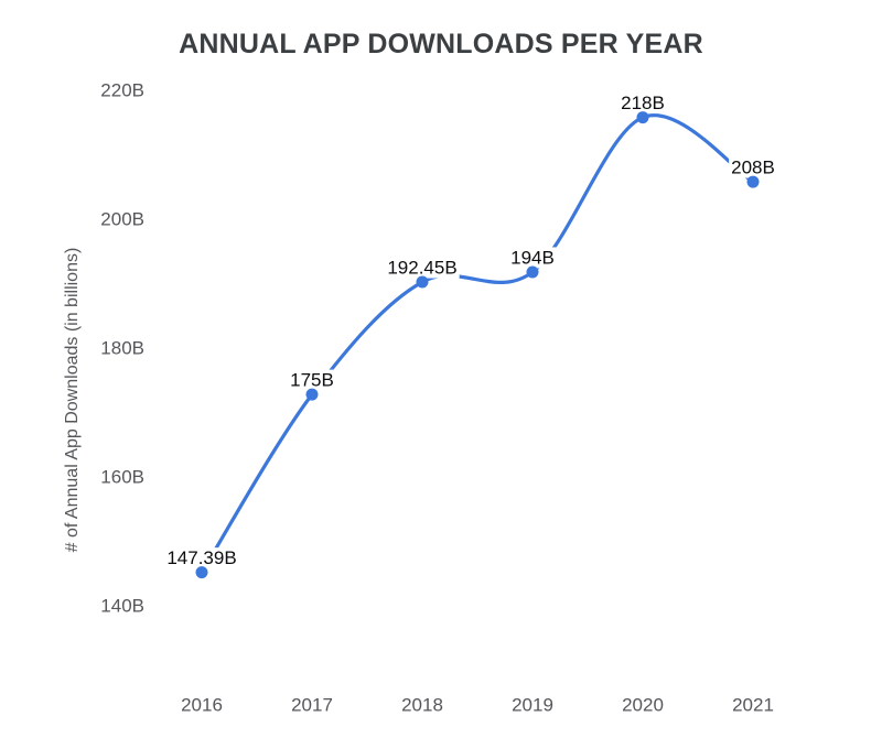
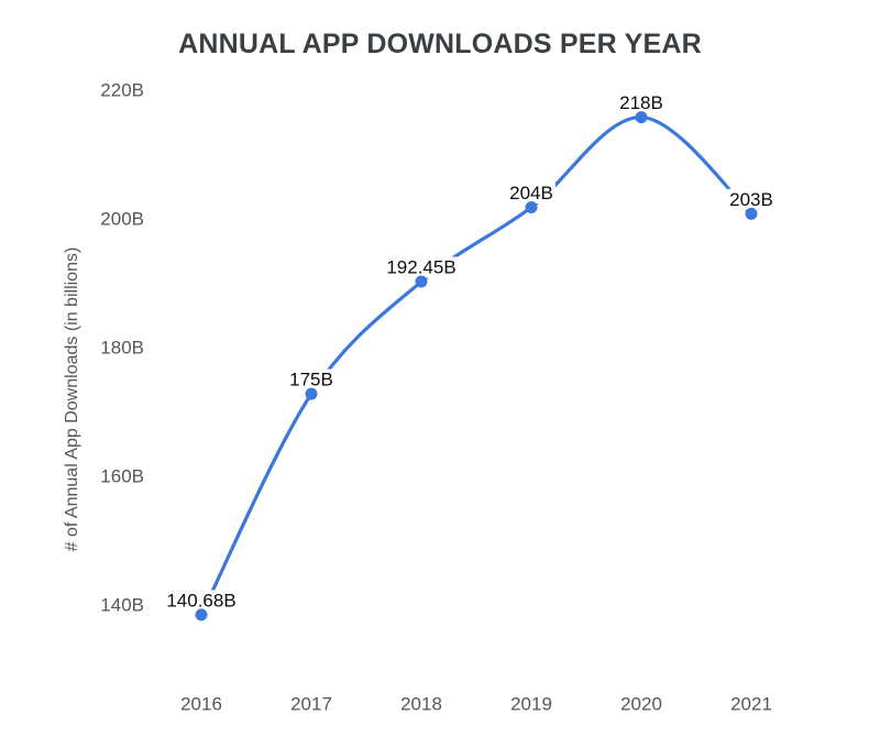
2016: 147.39B -> 140.68B
2019: 194B -> 204B
2021: 208B -> 203B
